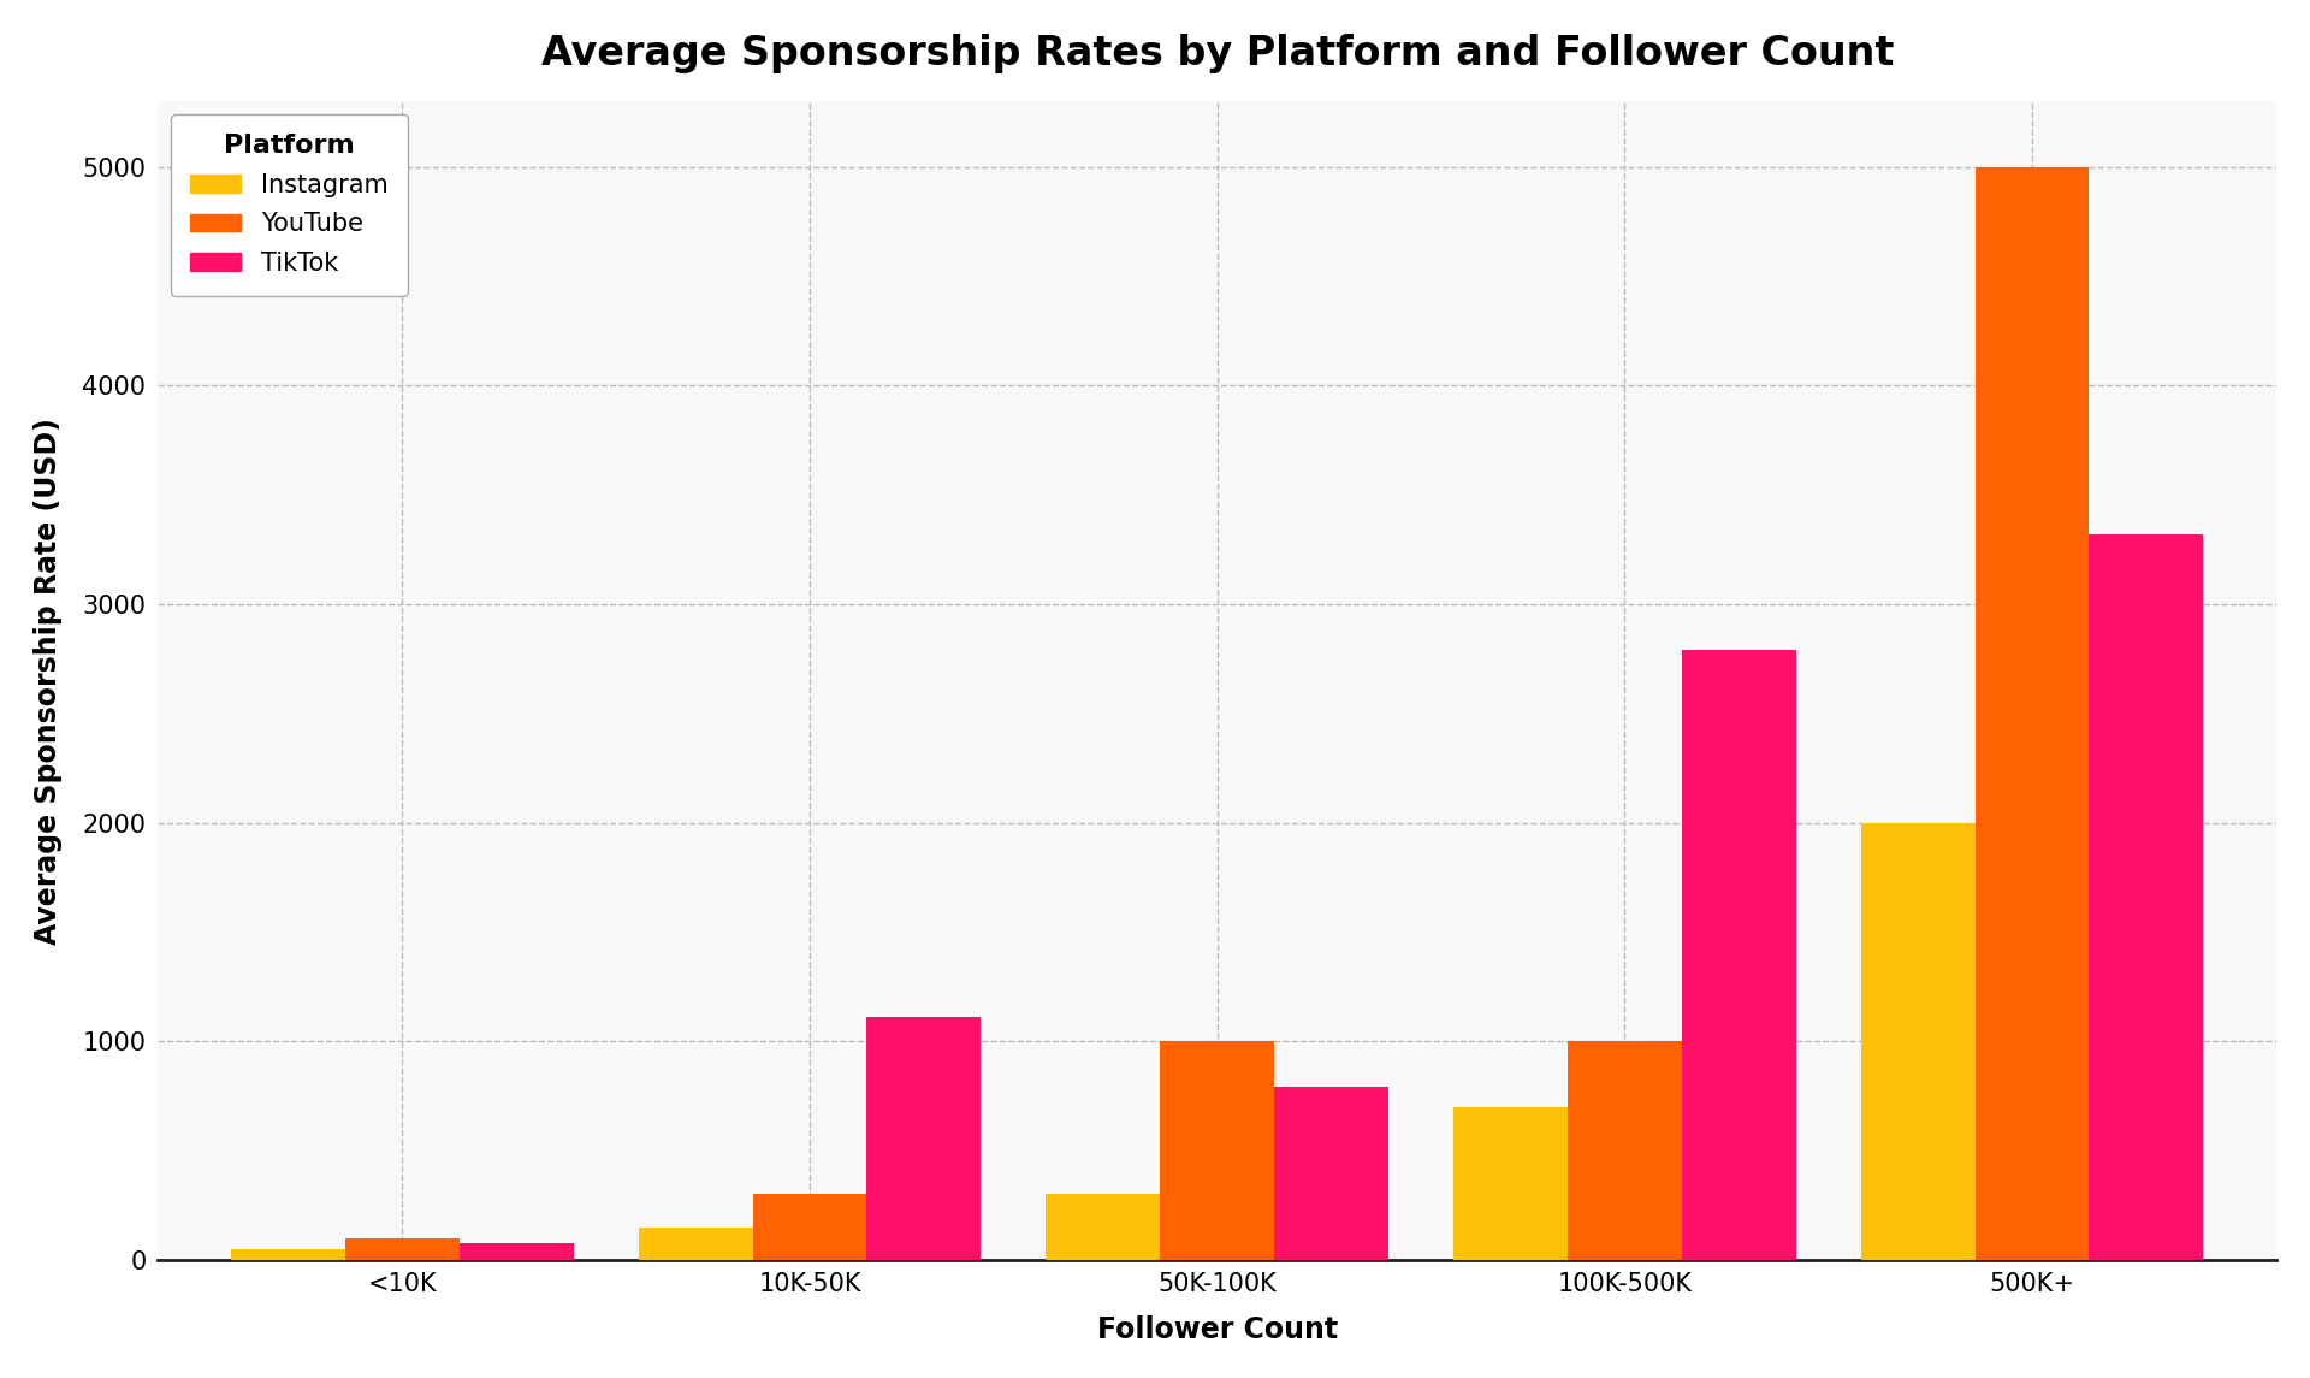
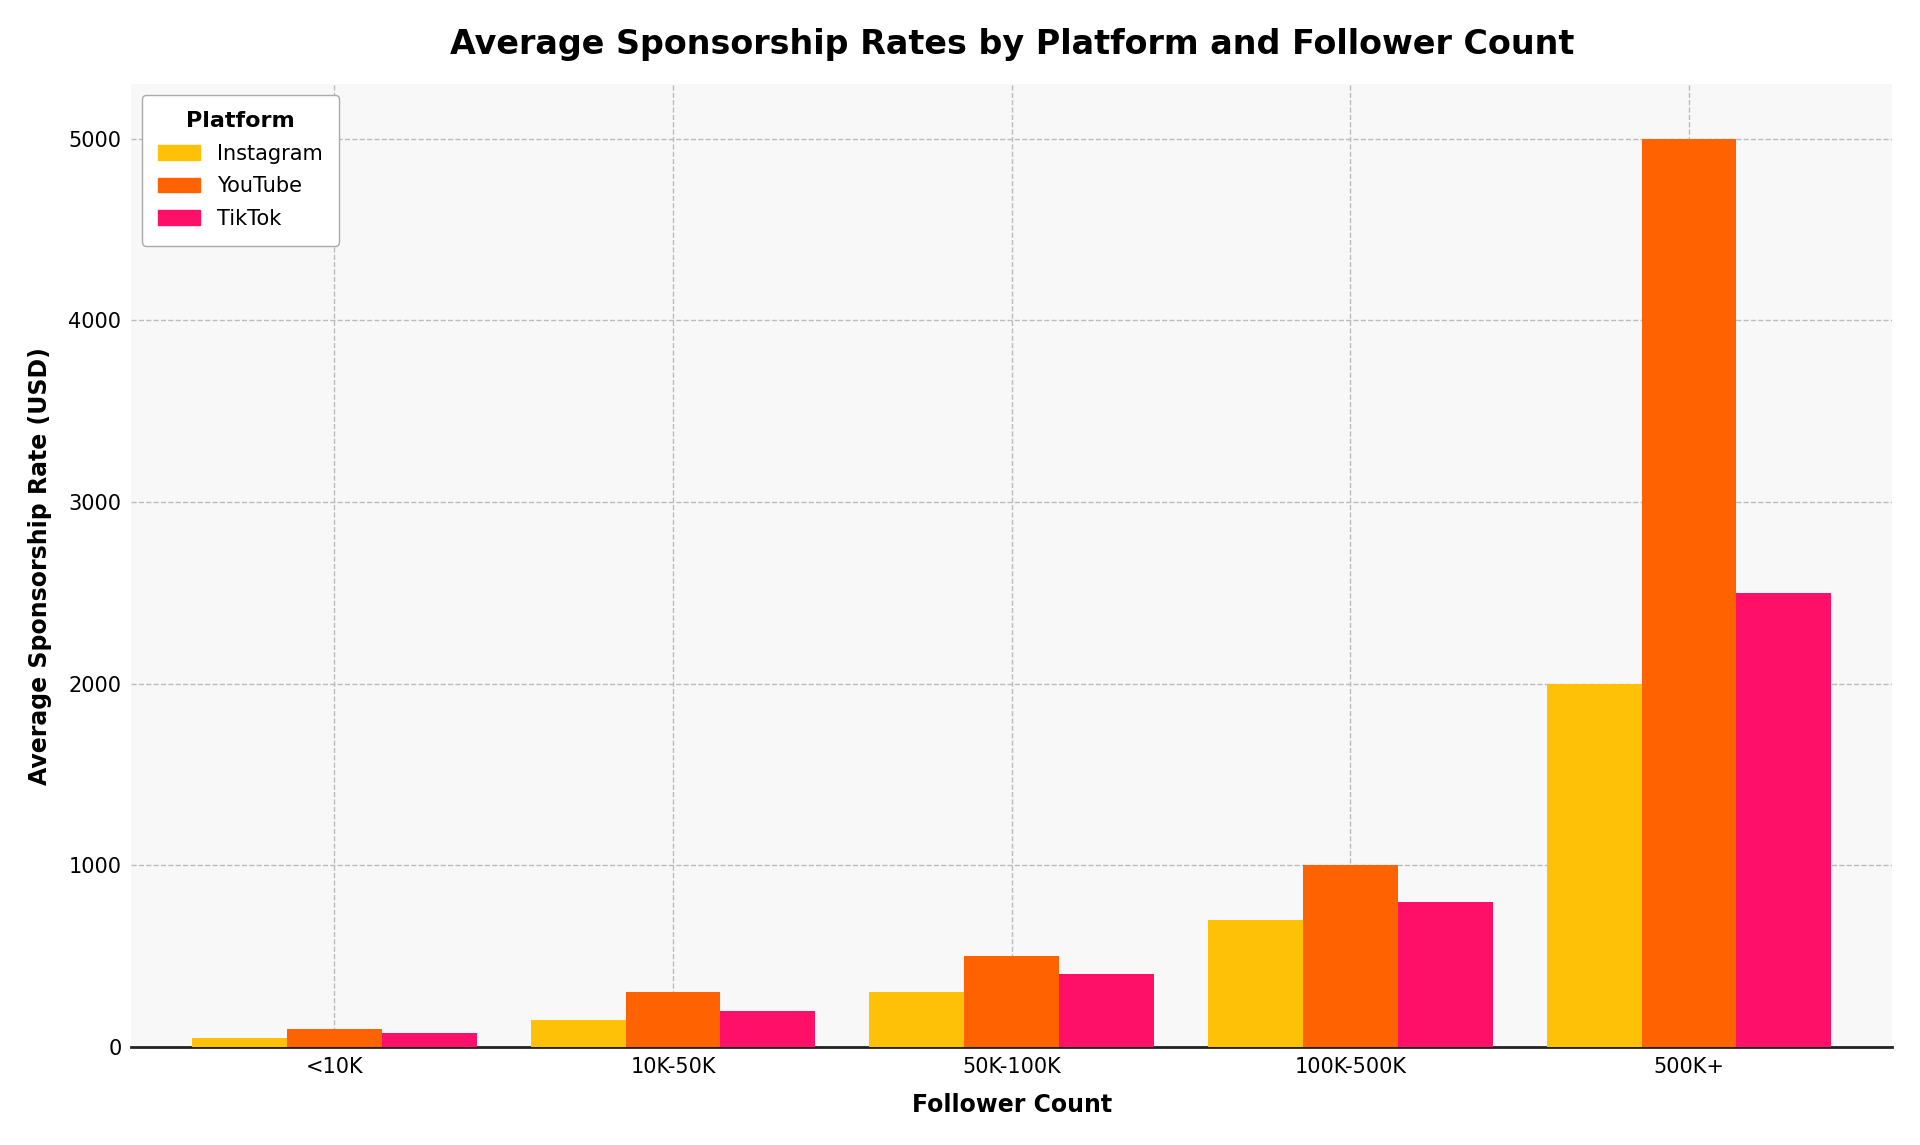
TikTok/10K-50K: 1110 -> 200
YouTube/50K-100K: 1000 -> 500
TikTok/50K-100K: 790 -> 400
TikTok/100K-500K: 2790 -> 800
TikTok/500K+: 3320 -> 2500
